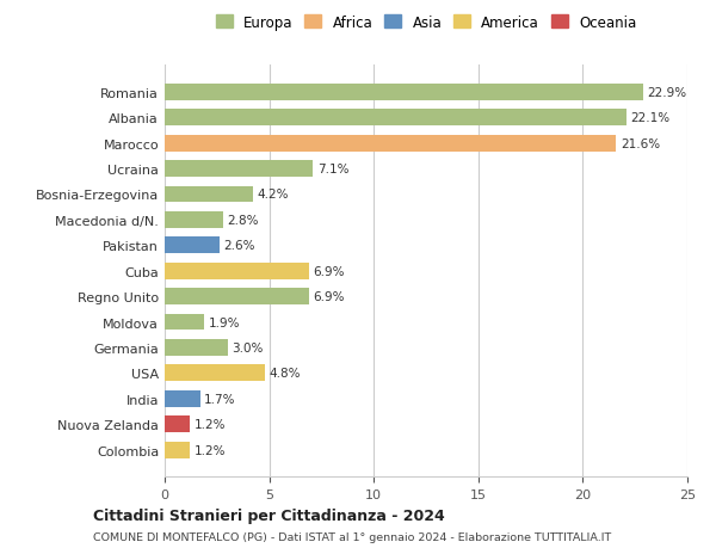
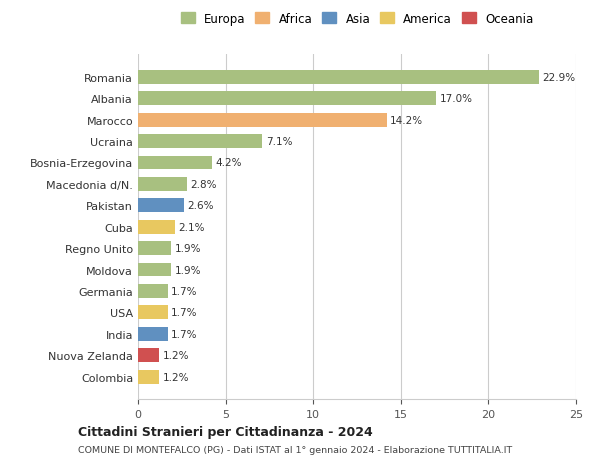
Albania: 22.1% -> 17.0%
Marocco: 21.6% -> 14.2%
Cuba: 6.9% -> 2.1%
Regno Unito: 6.9% -> 1.9%
Germania: 3.0% -> 1.7%
USA: 4.8% -> 1.7%
